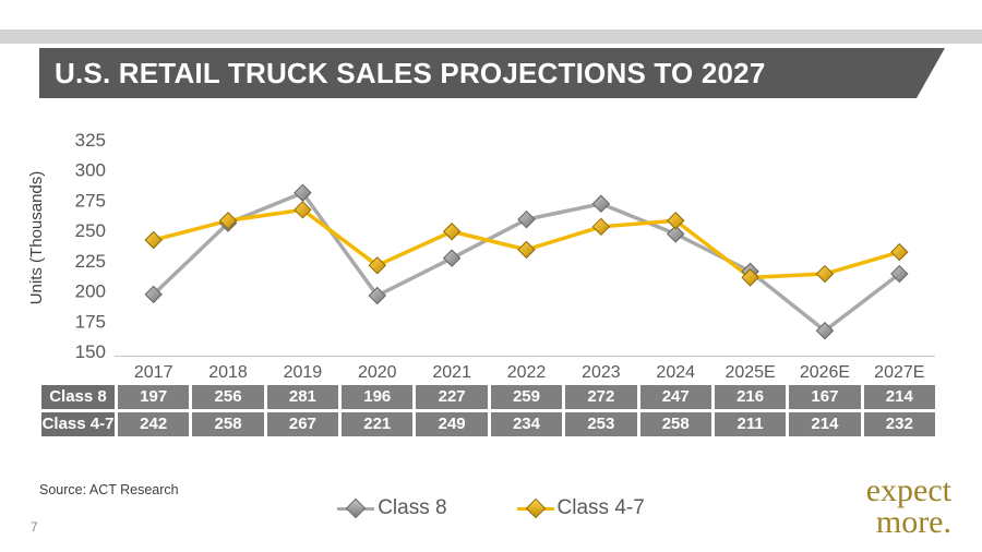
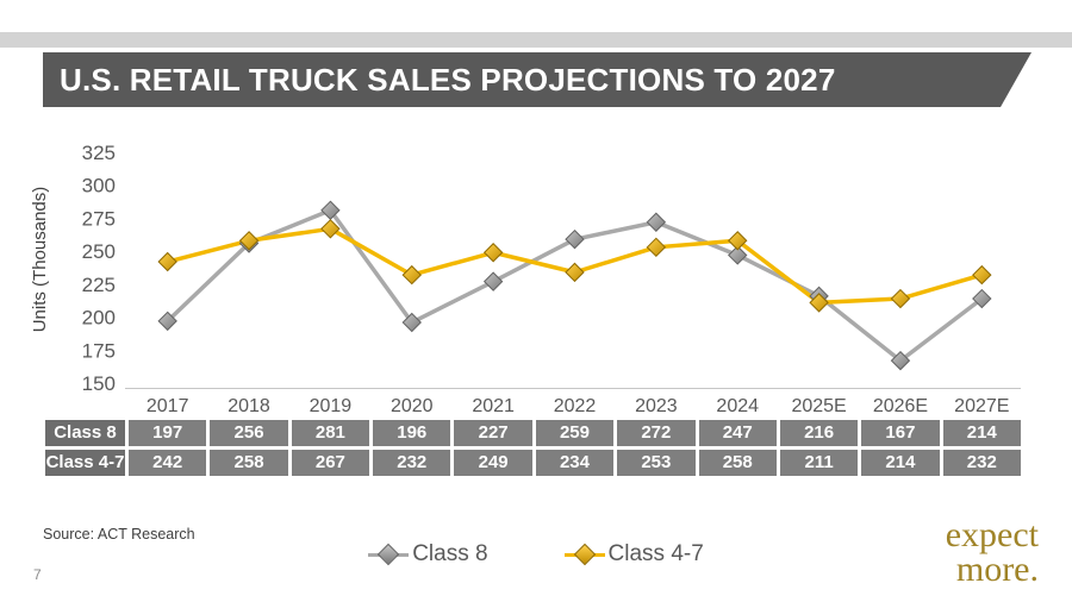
Class 4-7/2020: 221 -> 232
